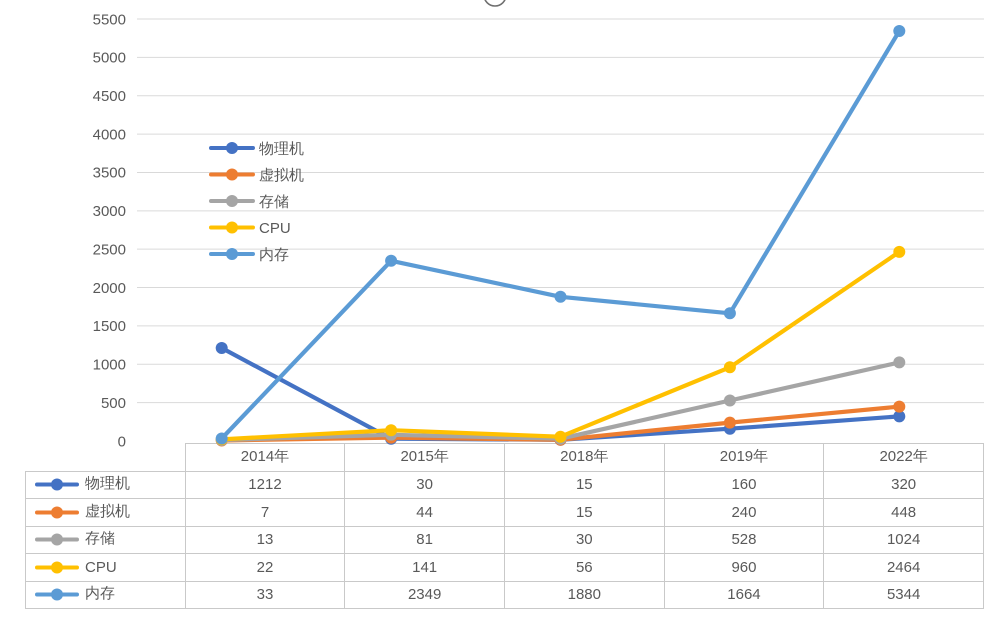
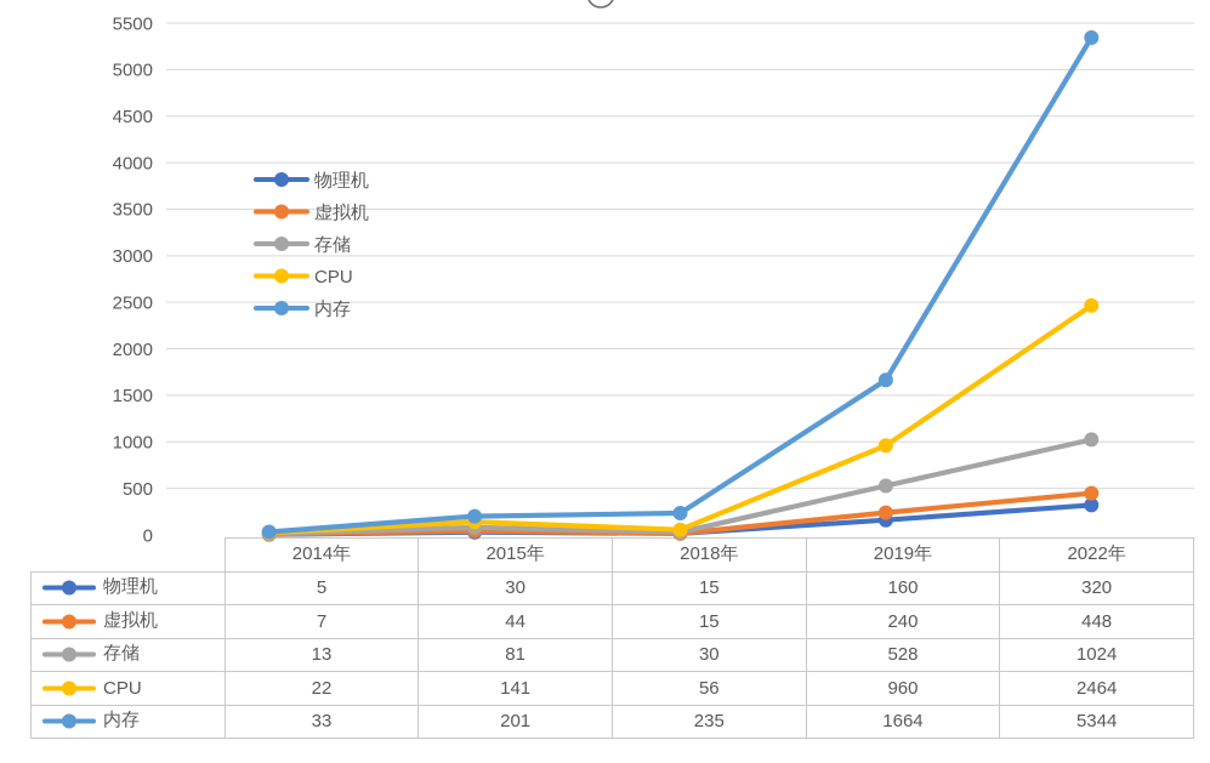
物理机/2014年: 1212 -> 5
内存/2015年: 2349 -> 201
内存/2018年: 1880 -> 235
